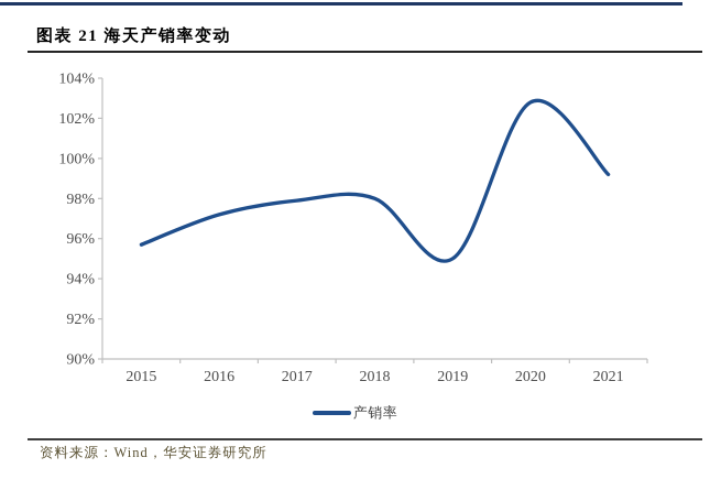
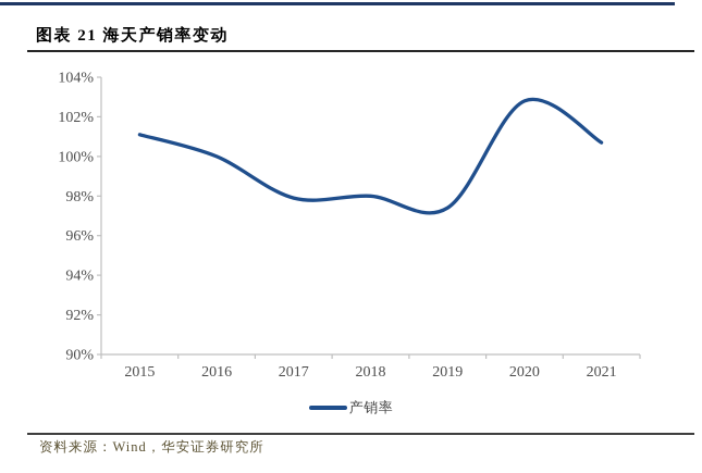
2015: 95.7% -> 101.1%
2016: 97.2% -> 100.0%
2019: 95.0% -> 97.4%
2021: 99.2% -> 100.7%
